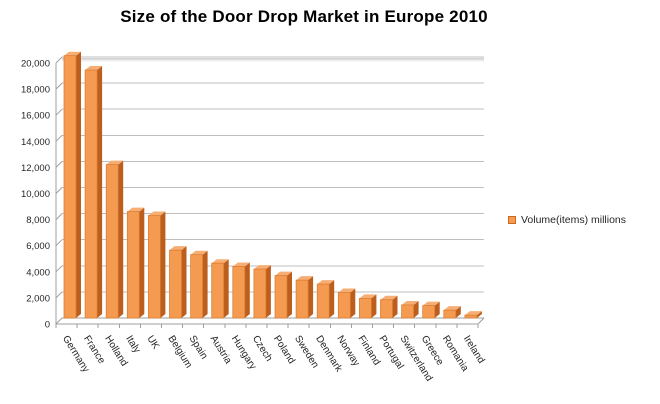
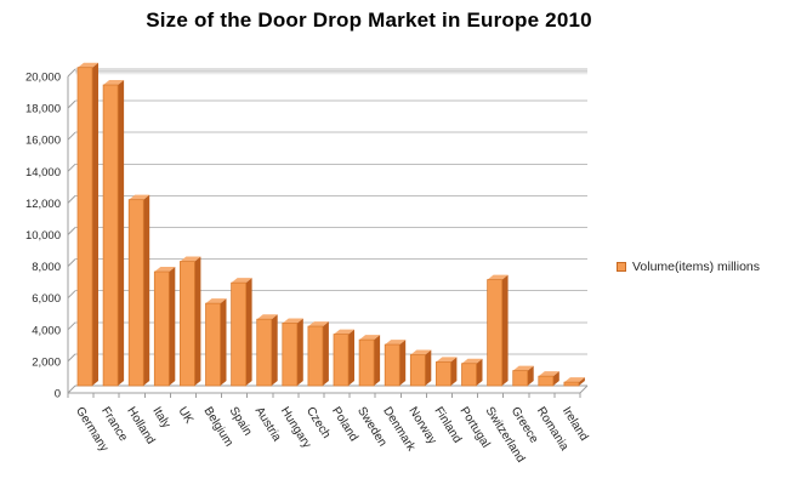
Italy: 8200 -> 7200
Spain: 4800 -> 6500
Switzerland: 1000 -> 6700
